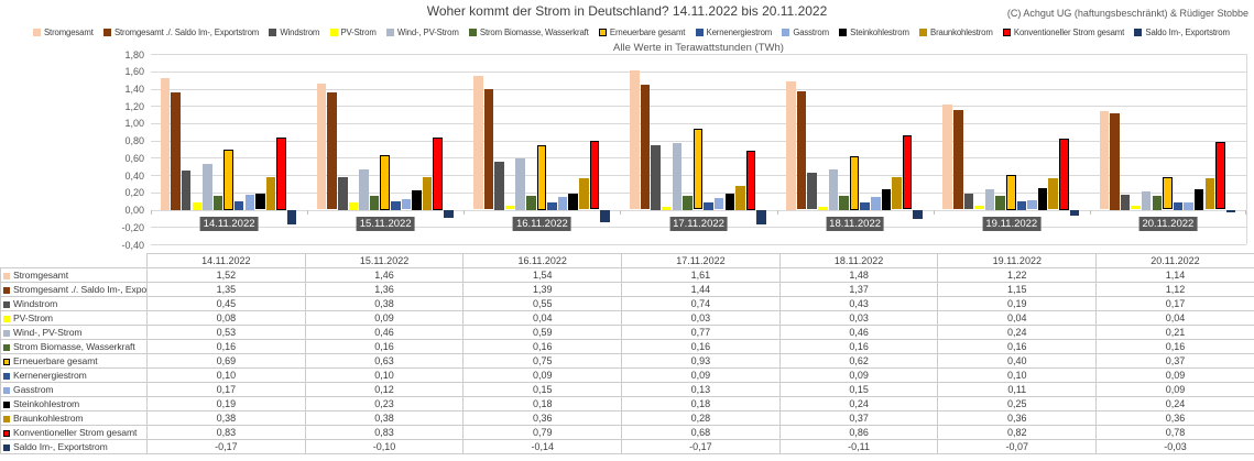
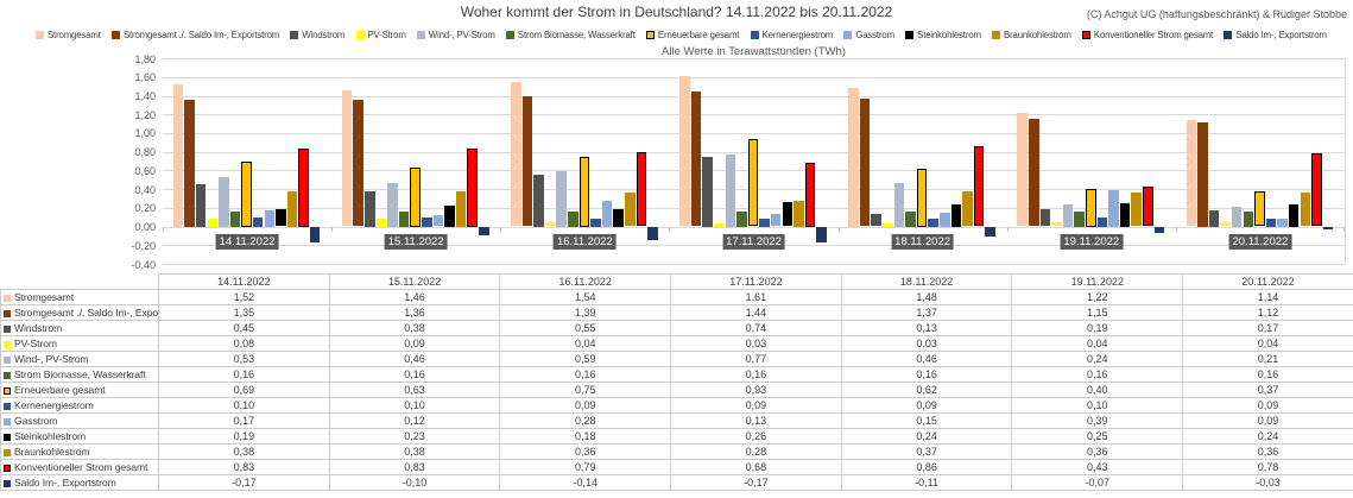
Gasstrom/16.11.2022: 0,15 -> 0,28
Steinkohlestrom/17.11.2022: 0,18 -> 0,26
Windstrom/18.11.2022: 0,43 -> 0,13
Gasstrom/19.11.2022: 0,11 -> 0,39
Konventioneller Strom gesamt/19.11.2022: 0,82 -> 0,43
